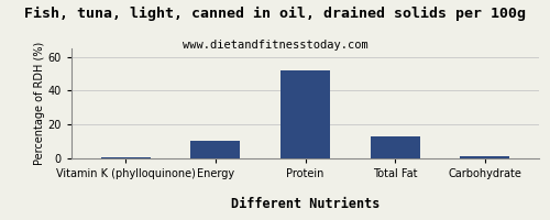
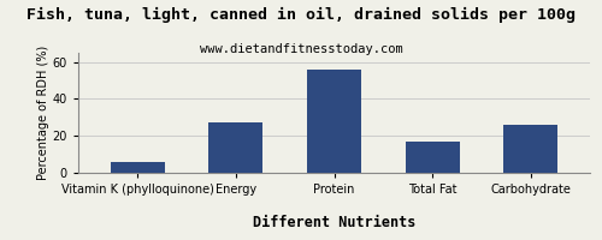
Vitamin K (phylloquinone): 0 -> 6
Energy: 10 -> 27
Protein: 52 -> 56
Total Fat: 13 -> 17
Carbohydrate: 1 -> 26
